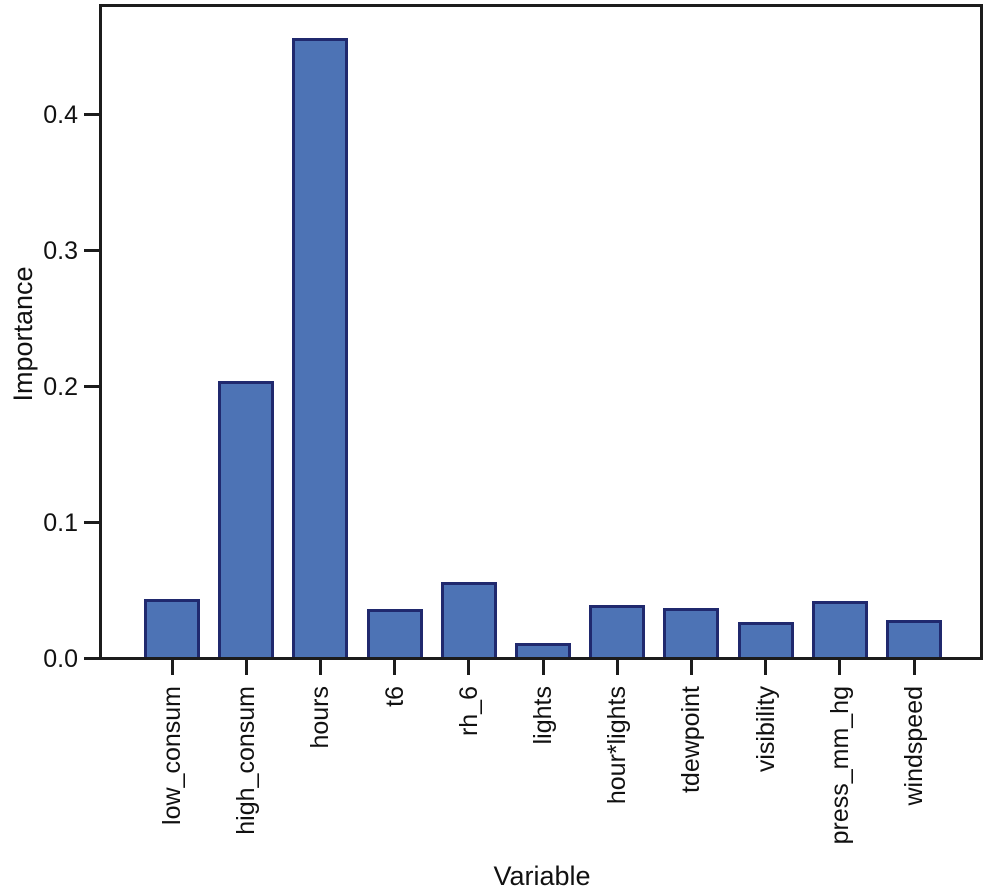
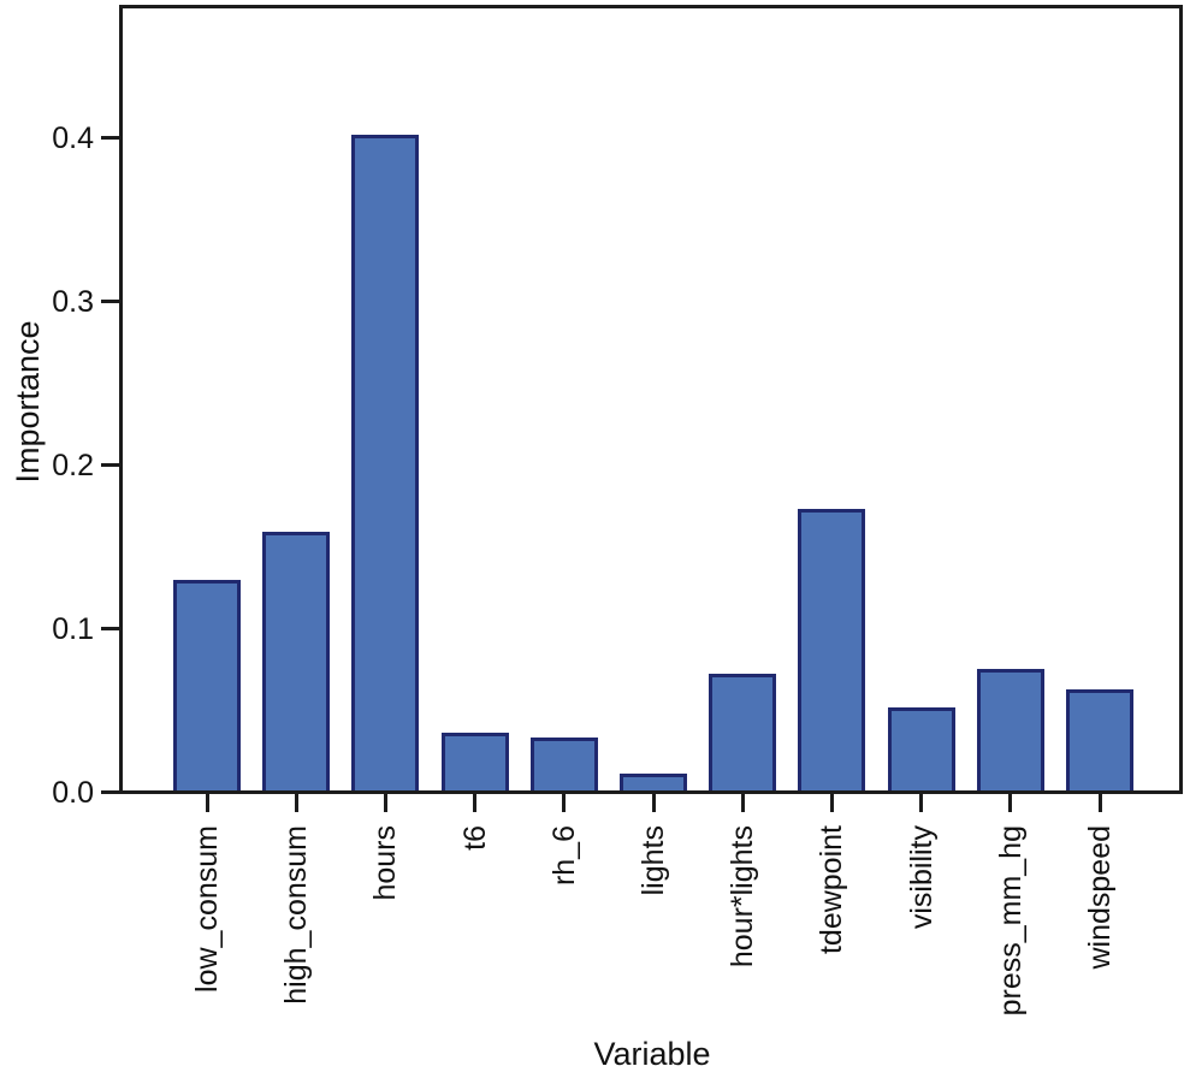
low_consum: 0.043 -> 0.129
high_consum: 0.203 -> 0.158
hours: 0.455 -> 0.401
rh_6: 0.055 -> 0.032
hour*lights: 0.038 -> 0.071
tdewpoint: 0.036 -> 0.172
visibility: 0.026 -> 0.051
press_mm_hg: 0.041 -> 0.074
windspeed: 0.027 -> 0.062
